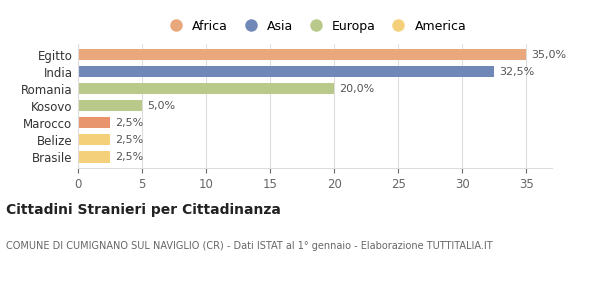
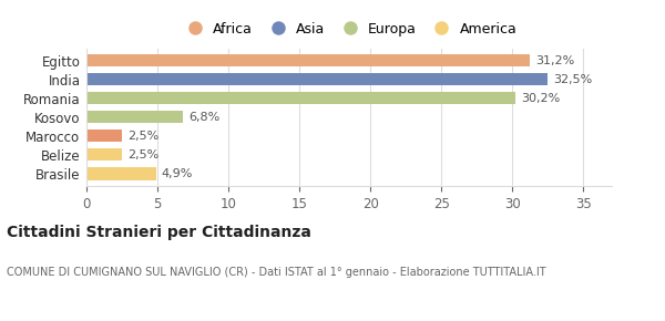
Egitto: 35,0% -> 31,2%
Romania: 20,0% -> 30,2%
Kosovo: 5,0% -> 6,8%
Brasile: 2,5% -> 4,9%
